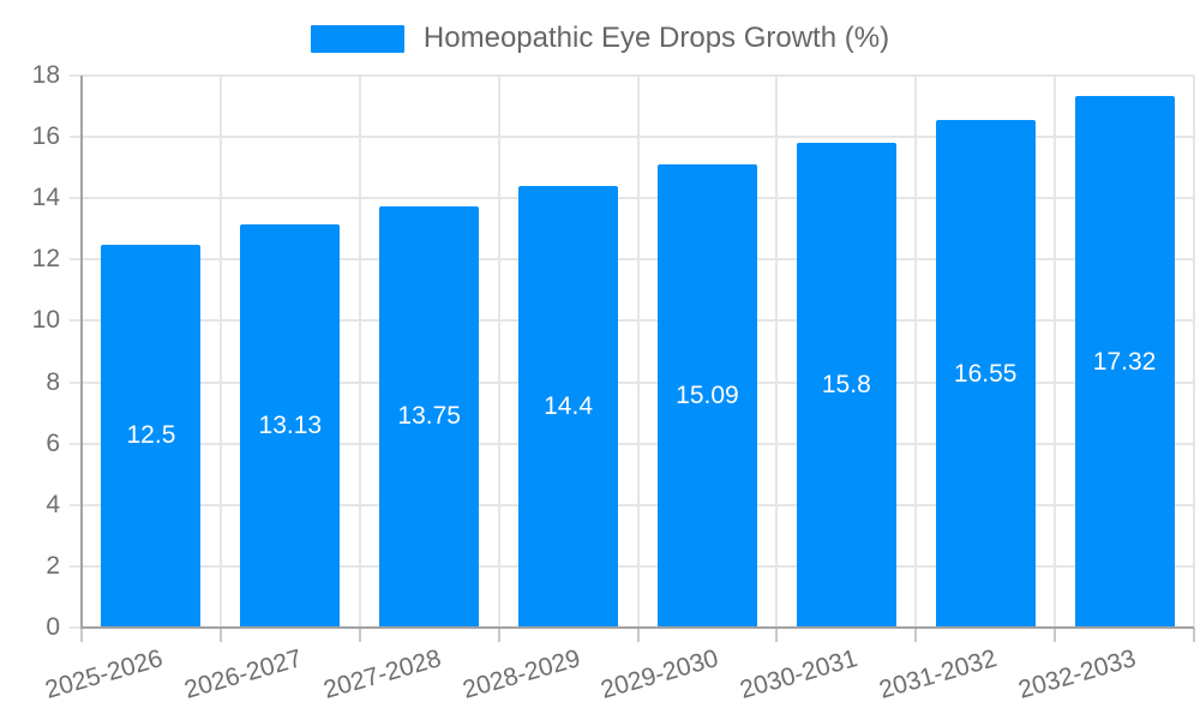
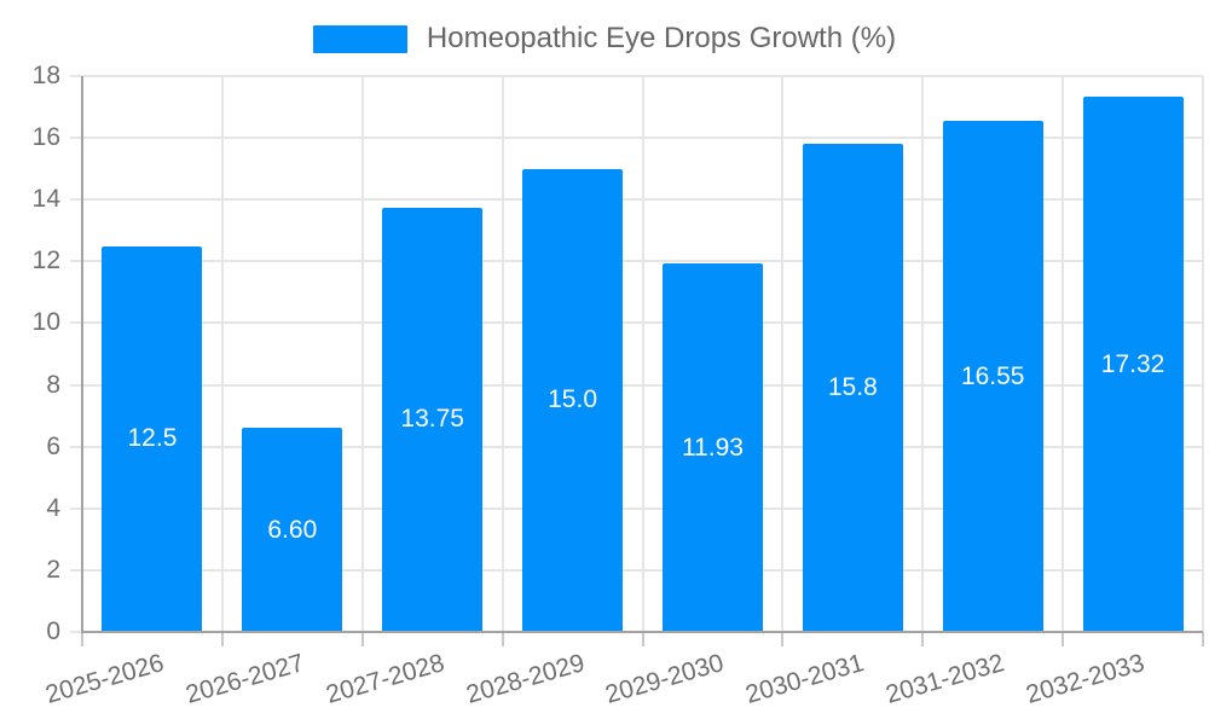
2026-2027: 13.13 -> 6.60
2028-2029: 14.4 -> 15.0
2029-2030: 15.09 -> 11.93
